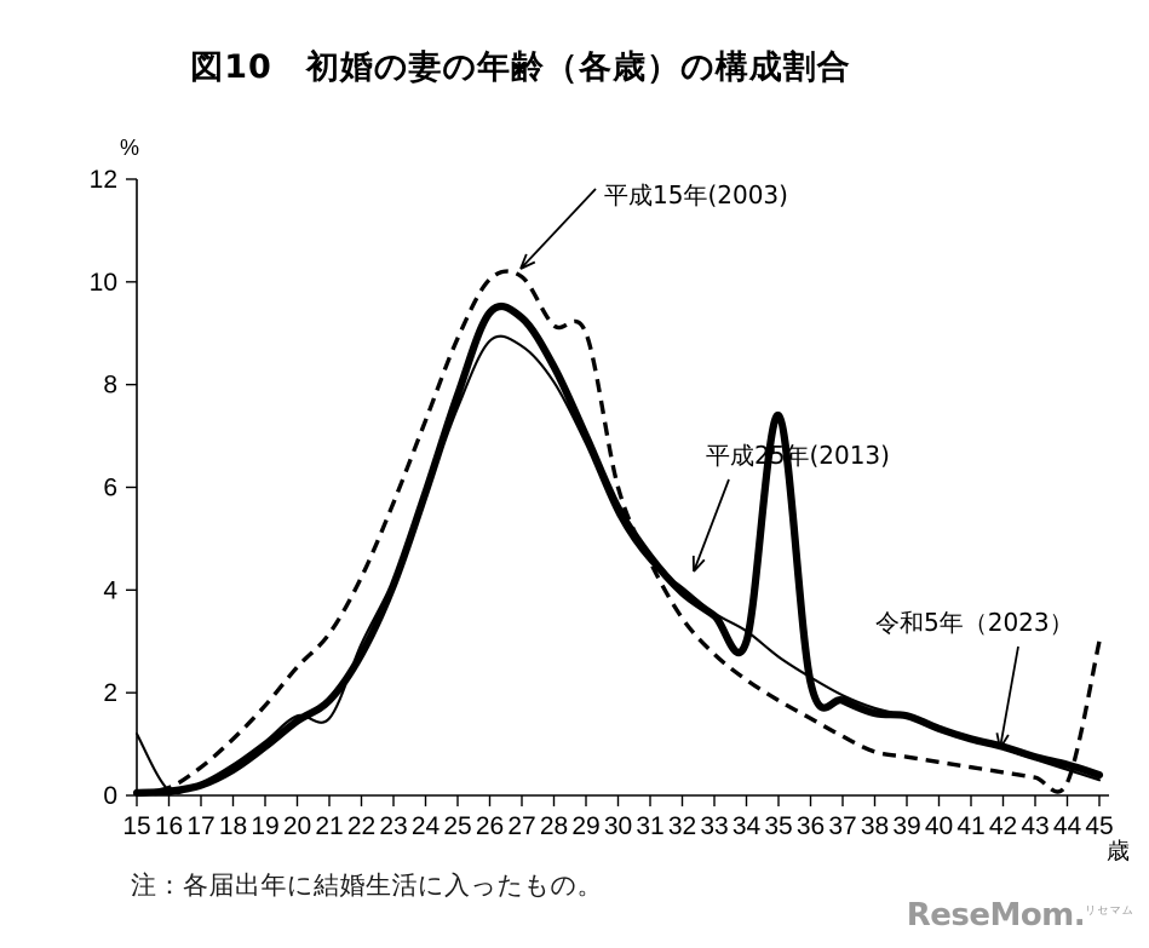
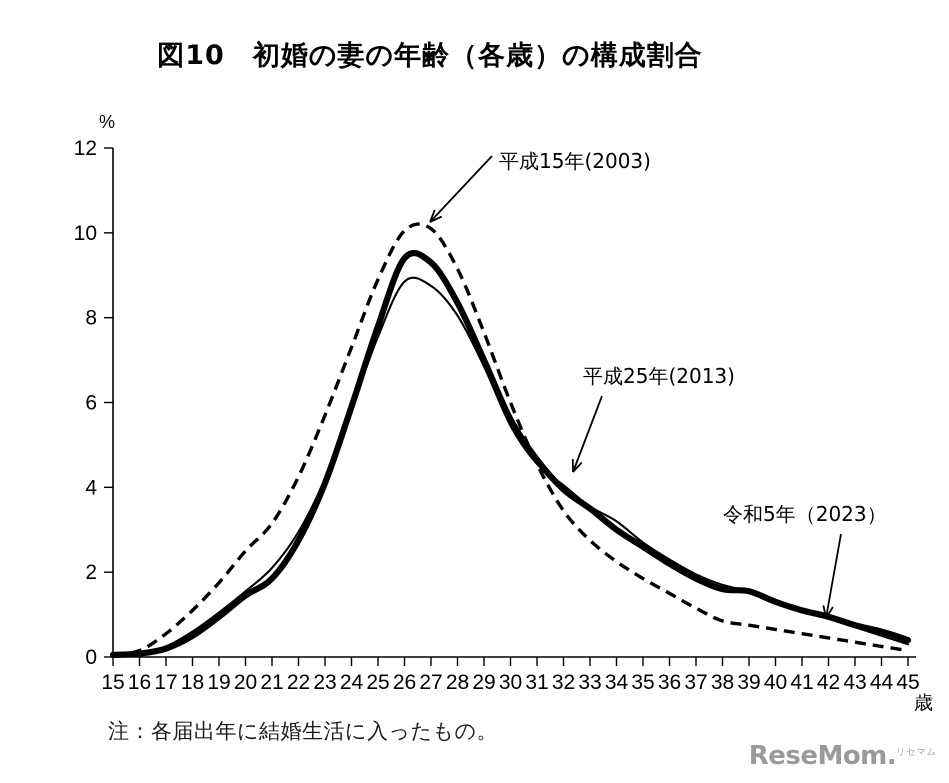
平成25年(2013)/15: 1.2 -> 0.1
平成25年(2013)/21: 1.5 -> 2.1
平成15年(2003)/29: 9.0 -> 7.7
令和5年（2023）/35: 7.4 -> 2.6
平成15年(2003)/45: 3.0 -> 0.1
